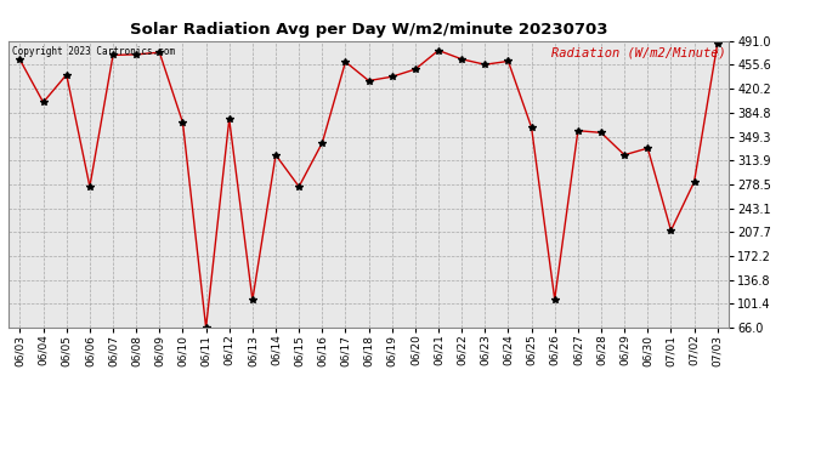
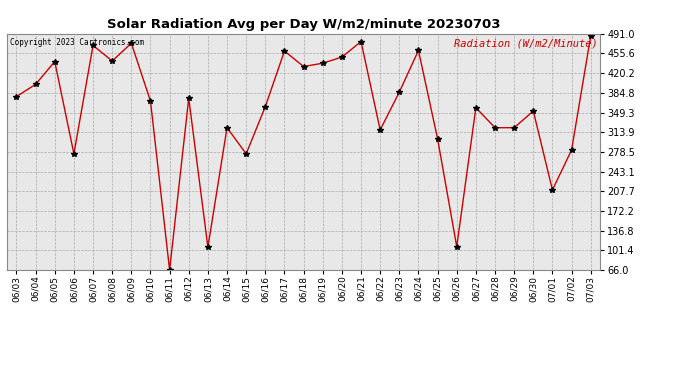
06/03: 463 -> 378
06/08: 471 -> 442
06/16: 340 -> 360
06/22: 464 -> 318
06/23: 456 -> 386
06/25: 363 -> 302
06/28: 355 -> 322
06/30: 332 -> 352
